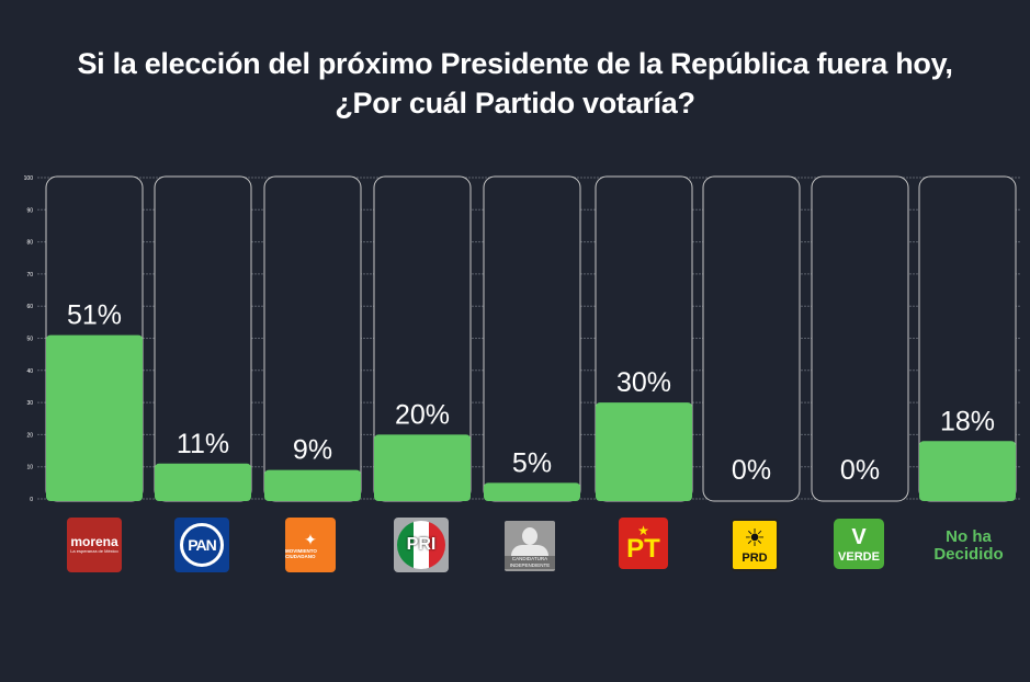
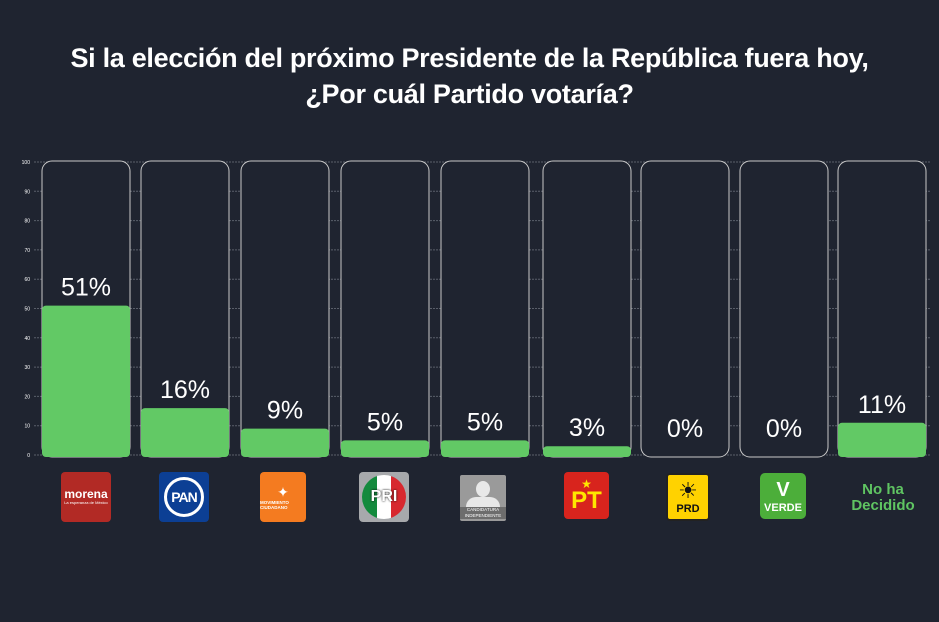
PAN: 11% -> 16%
PRI: 20% -> 5%
PT: 30% -> 3%
No ha Decidido: 18% -> 11%
